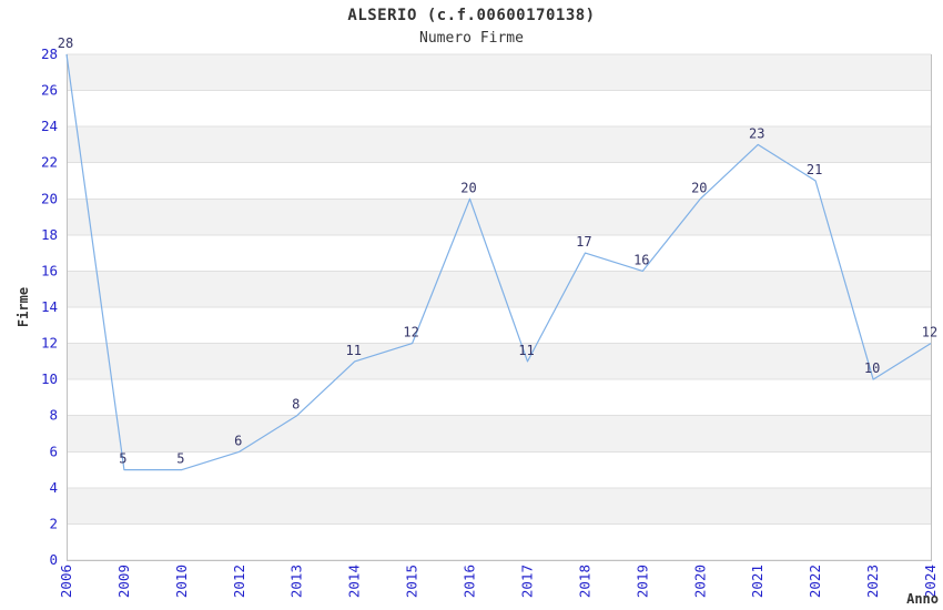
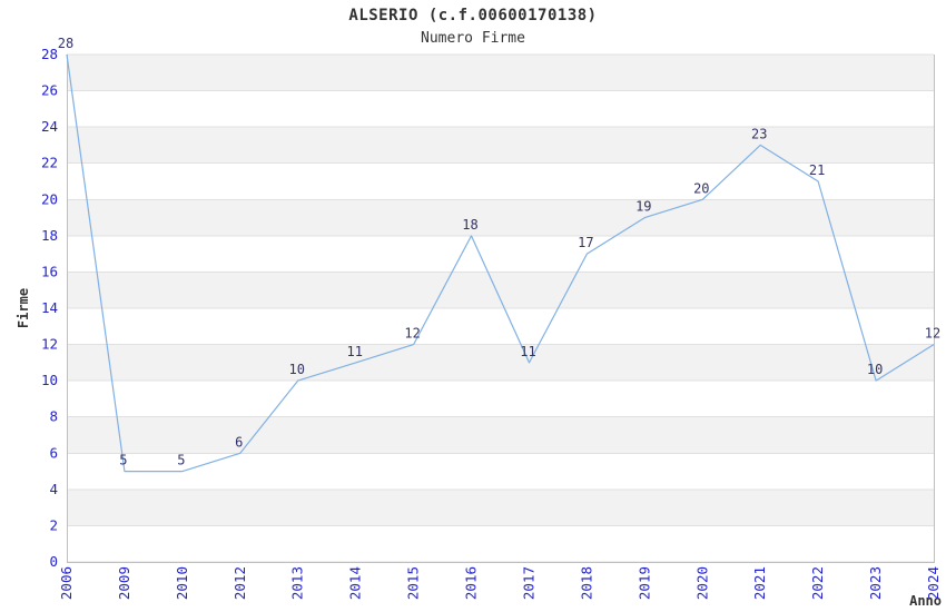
2013: 8 -> 10
2016: 20 -> 18
2019: 16 -> 19
